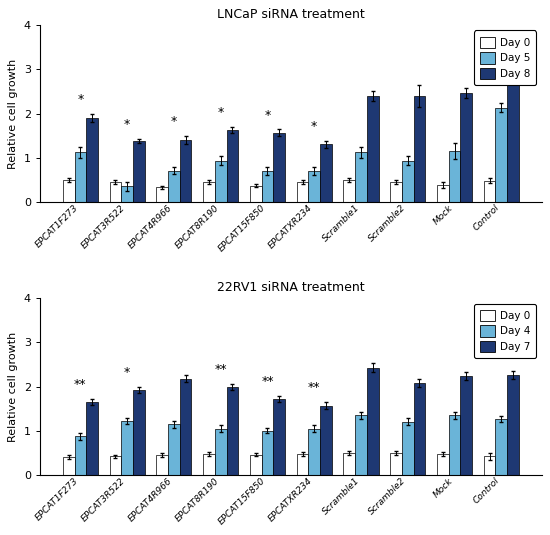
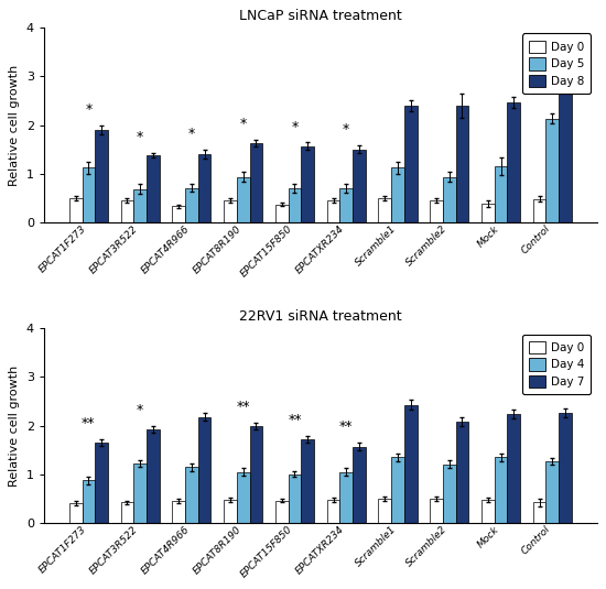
LNCaP siRNA treatment/Day 5/EPCAT3R522: 0.35 -> 0.68
LNCaP siRNA treatment/Day 8/EPCATXR234: 1.30 -> 1.50
